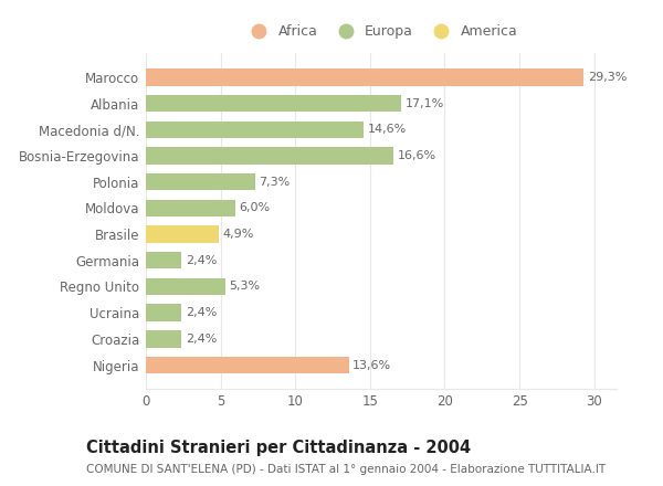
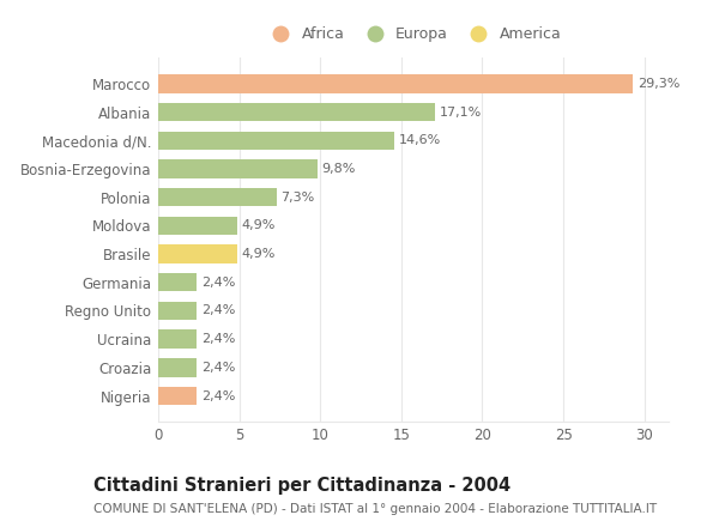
Bosnia-Erzegovina: 16,6% -> 9,8%
Moldova: 6,0% -> 4,9%
Regno Unito: 5,3% -> 2,4%
Nigeria: 13,6% -> 2,4%
